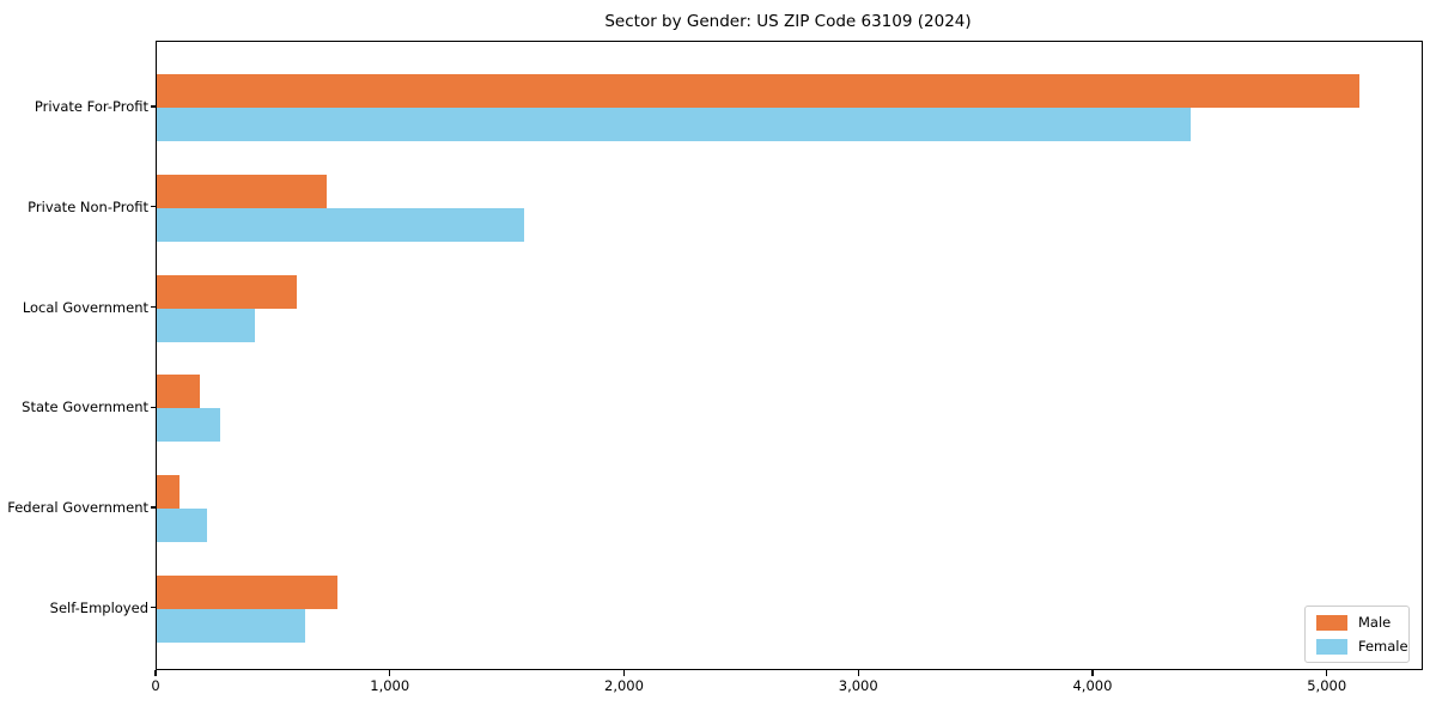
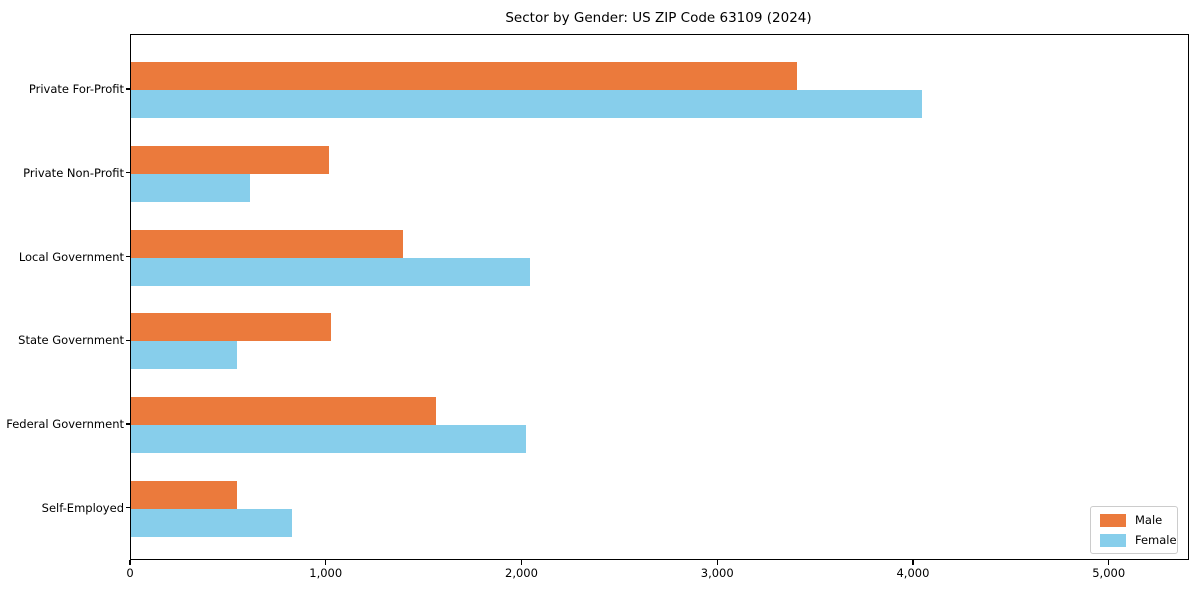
Male/Private For-Profit: 5140 -> 3400
Female/Private For-Profit: 4420 -> 4040
Male/Private Non-Profit: 720 -> 1010
Female/Private Non-Profit: 1570 -> 610
Male/Local Government: 600 -> 1390
Female/Local Government: 420 -> 2040
Male/State Government: 180 -> 1020
Female/State Government: 270 -> 540
Male/Federal Government: 100 -> 1560
Female/Federal Government: 220 -> 2020
Male/Self-Employed: 770 -> 540
Female/Self-Employed: 640 -> 820
